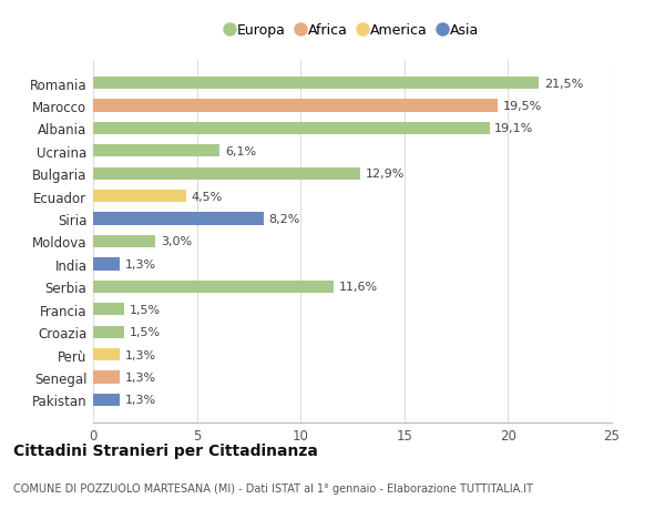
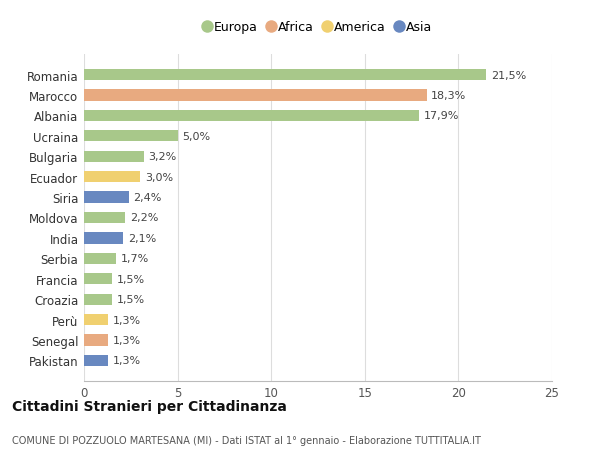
Marocco: 19,5% -> 18,3%
Albania: 19,1% -> 17,9%
Ucraina: 6,1% -> 5,0%
Bulgaria: 12,9% -> 3,2%
Ecuador: 4,5% -> 3,0%
Siria: 8,2% -> 2,4%
Moldova: 3,0% -> 2,2%
India: 1,3% -> 2,1%
Serbia: 11,6% -> 1,7%
